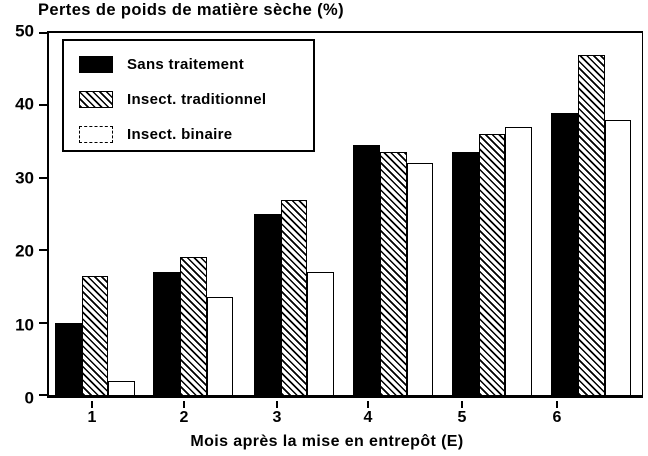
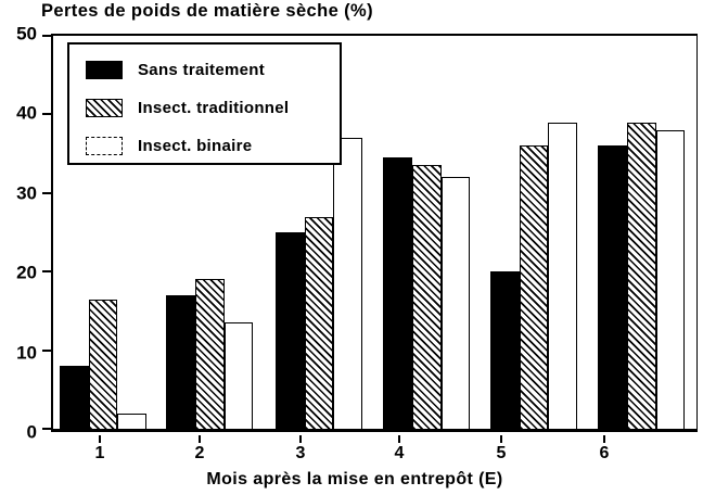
Sans traitement/1: 10 -> 8
Insect. binaire/3: 17 -> 37
Sans traitement/5: 34 -> 20
Insect. binaire/5: 37 -> 39
Sans traitement/6: 39 -> 36
Insect. traditionnel/6: 47 -> 39
